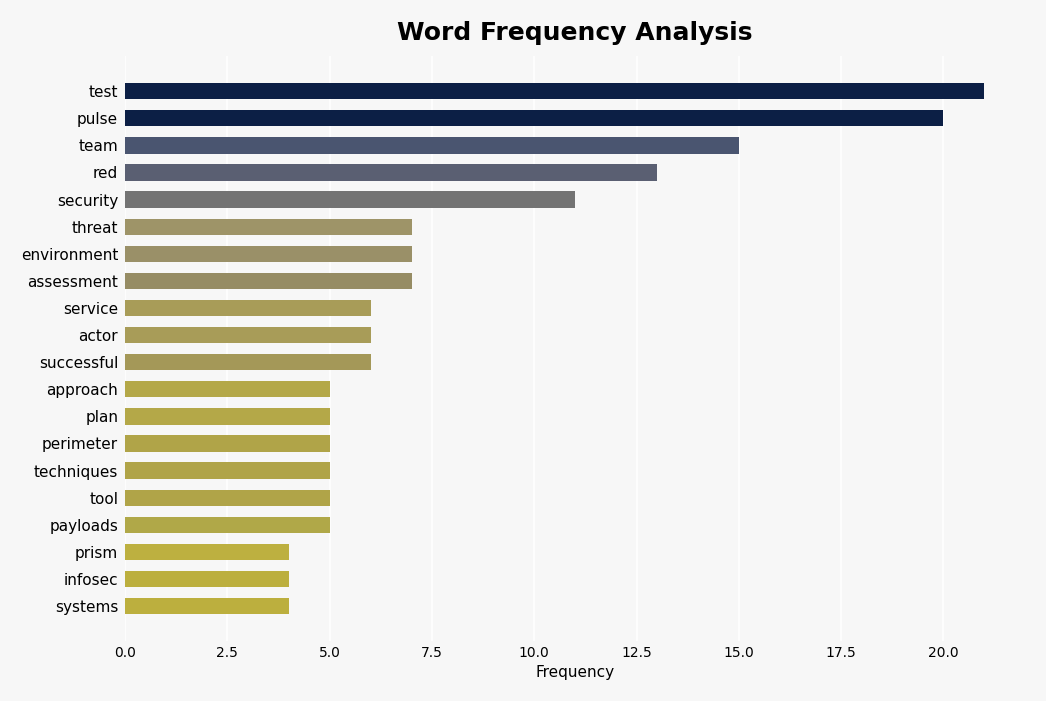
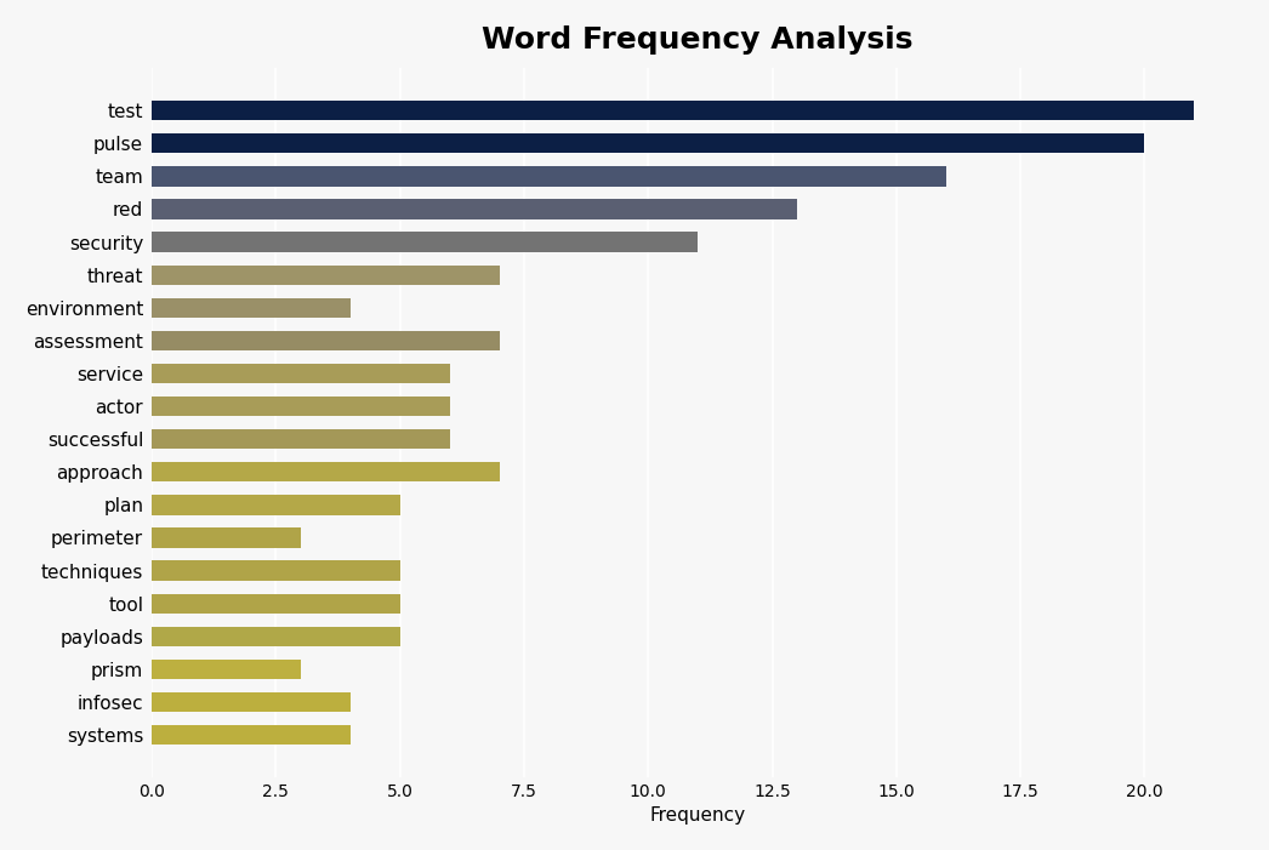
team: 15 -> 16
environment: 7 -> 4
approach: 5 -> 7
perimeter: 5 -> 3
prism: 4 -> 3
